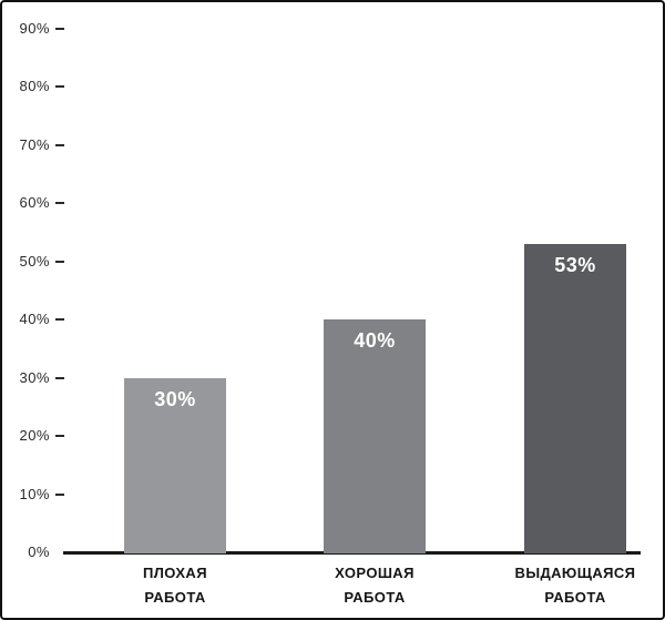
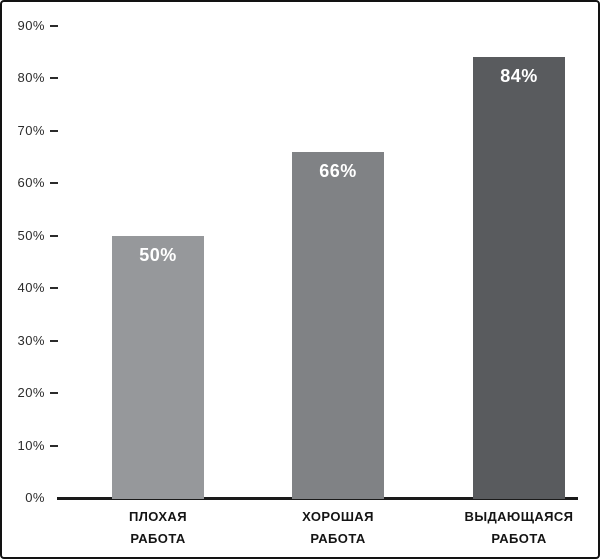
ПЛОХАЯ РАБОТА: 30% -> 50%
ХОРОШАЯ РАБОТА: 40% -> 66%
ВЫДАЮЩАЯСЯ РАБОТА: 53% -> 84%
